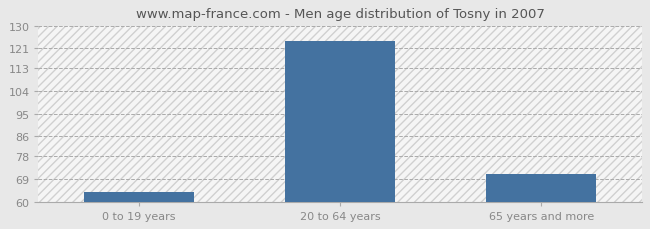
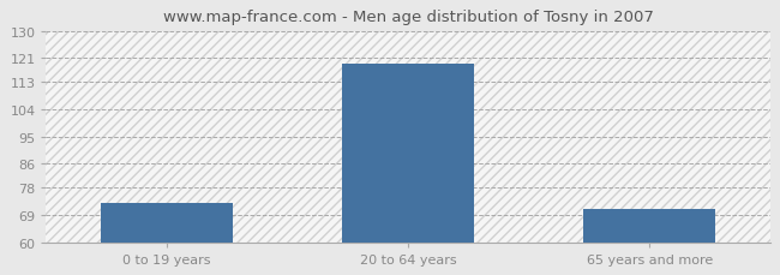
0 to 19 years: 64 -> 73
20 to 64 years: 124 -> 119
